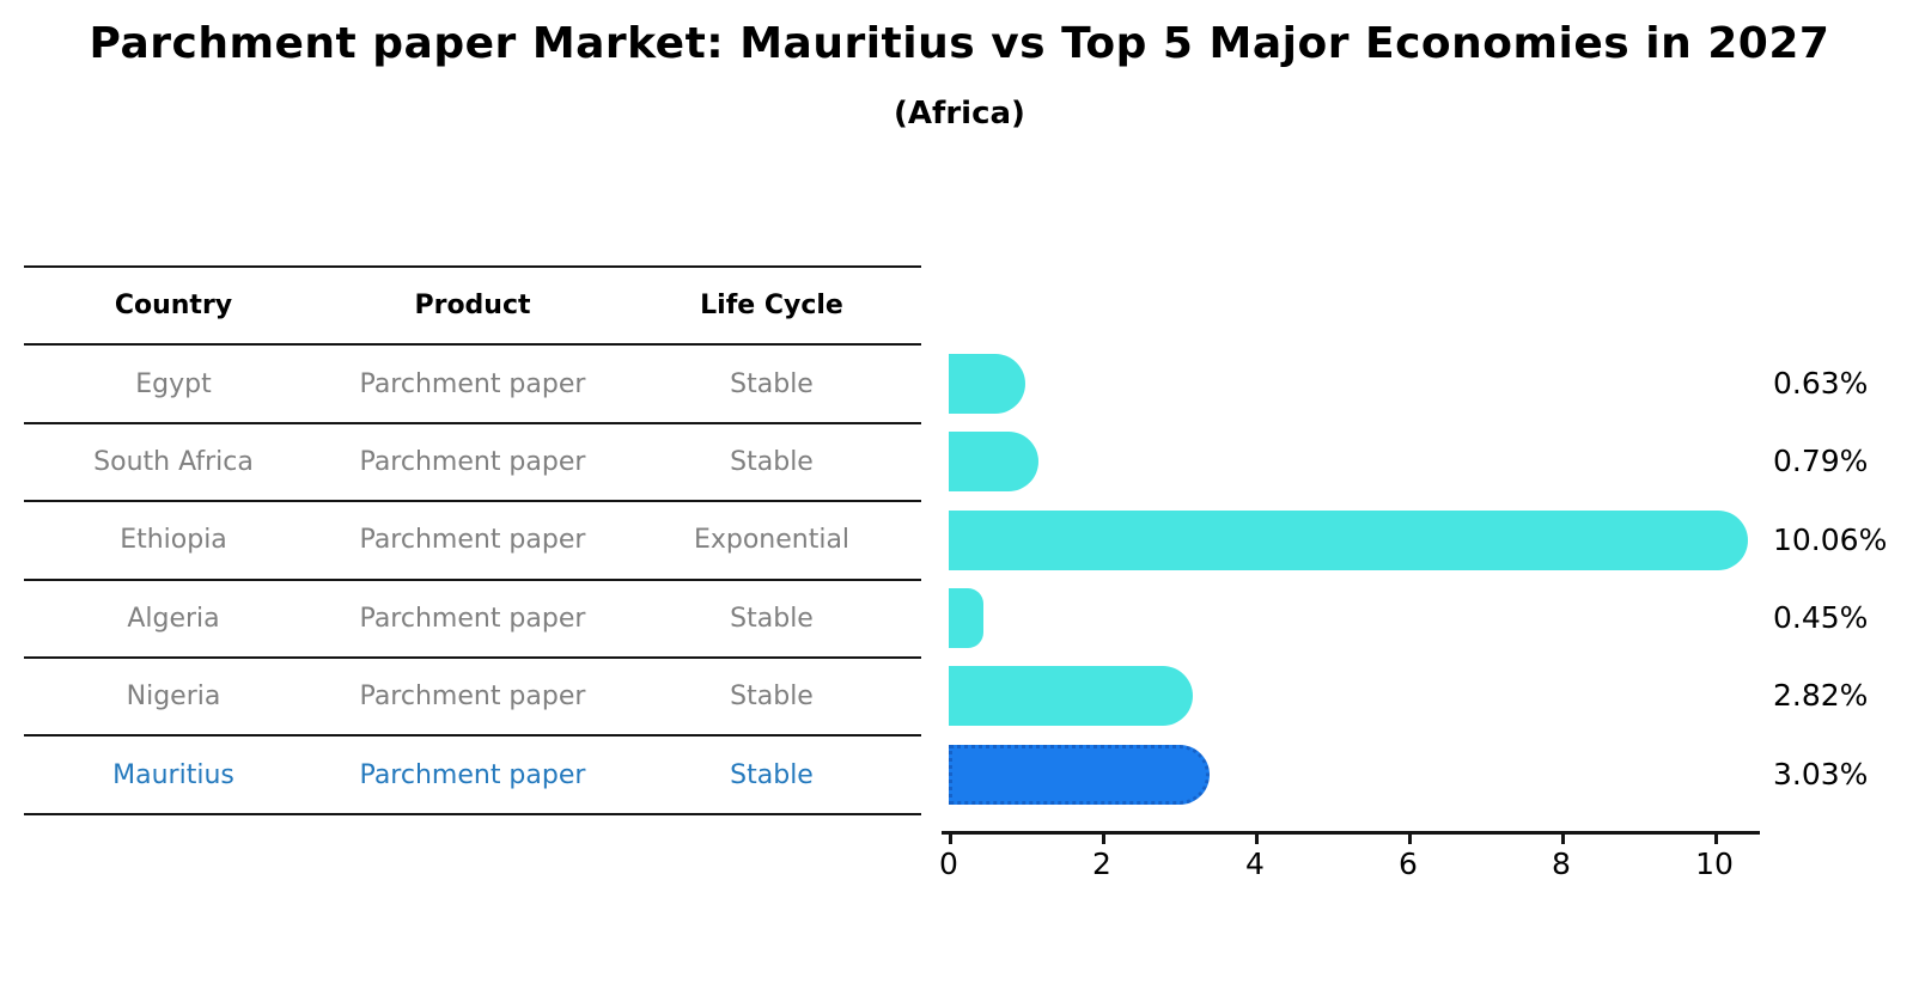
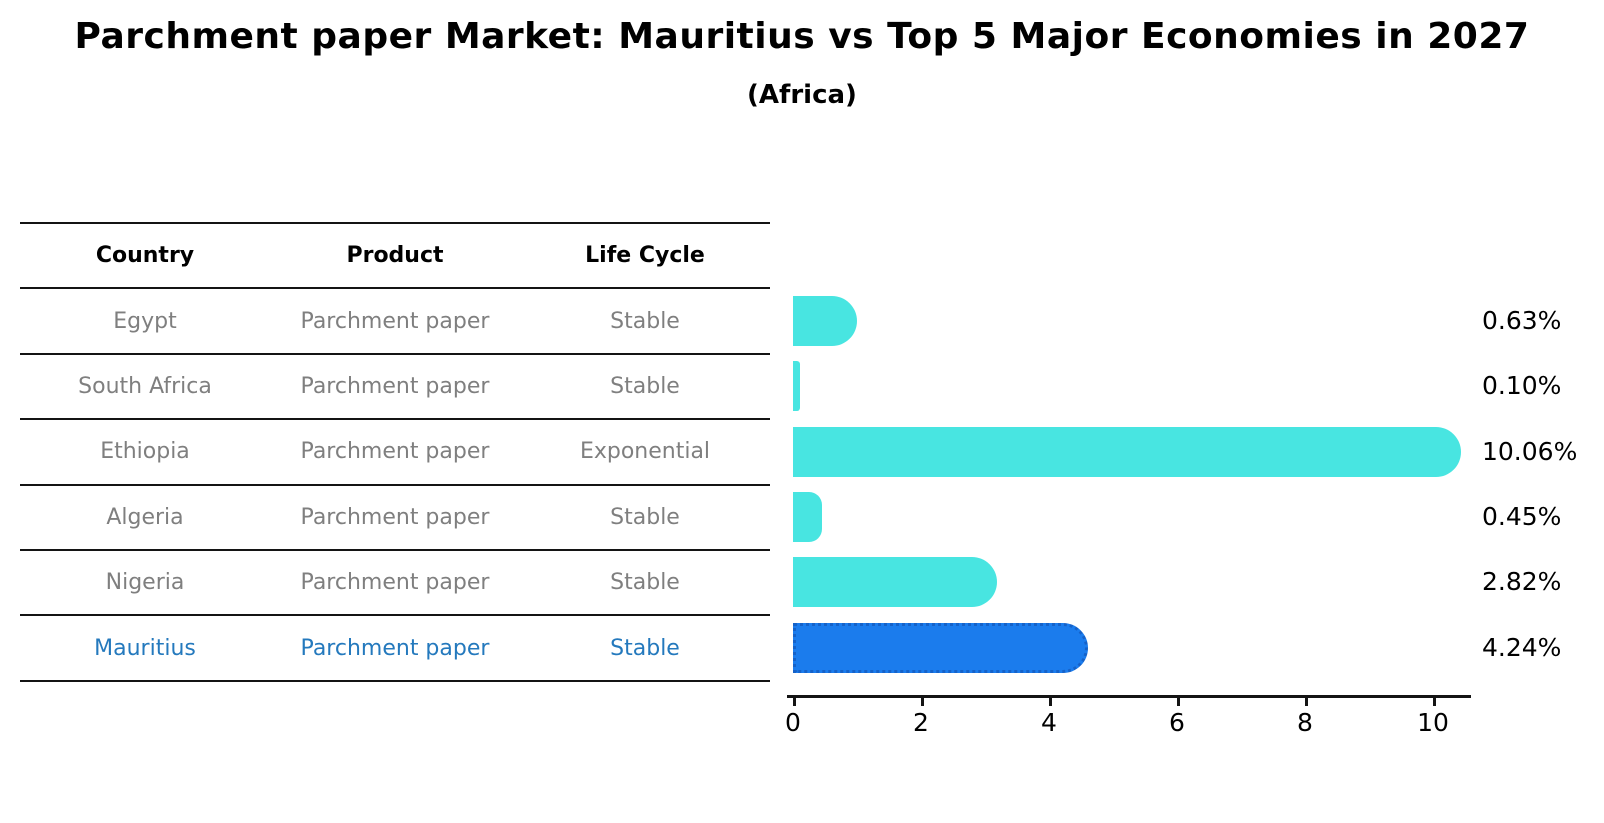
South Africa: 0.79% -> 0.10%
Mauritius: 3.03% -> 4.24%
